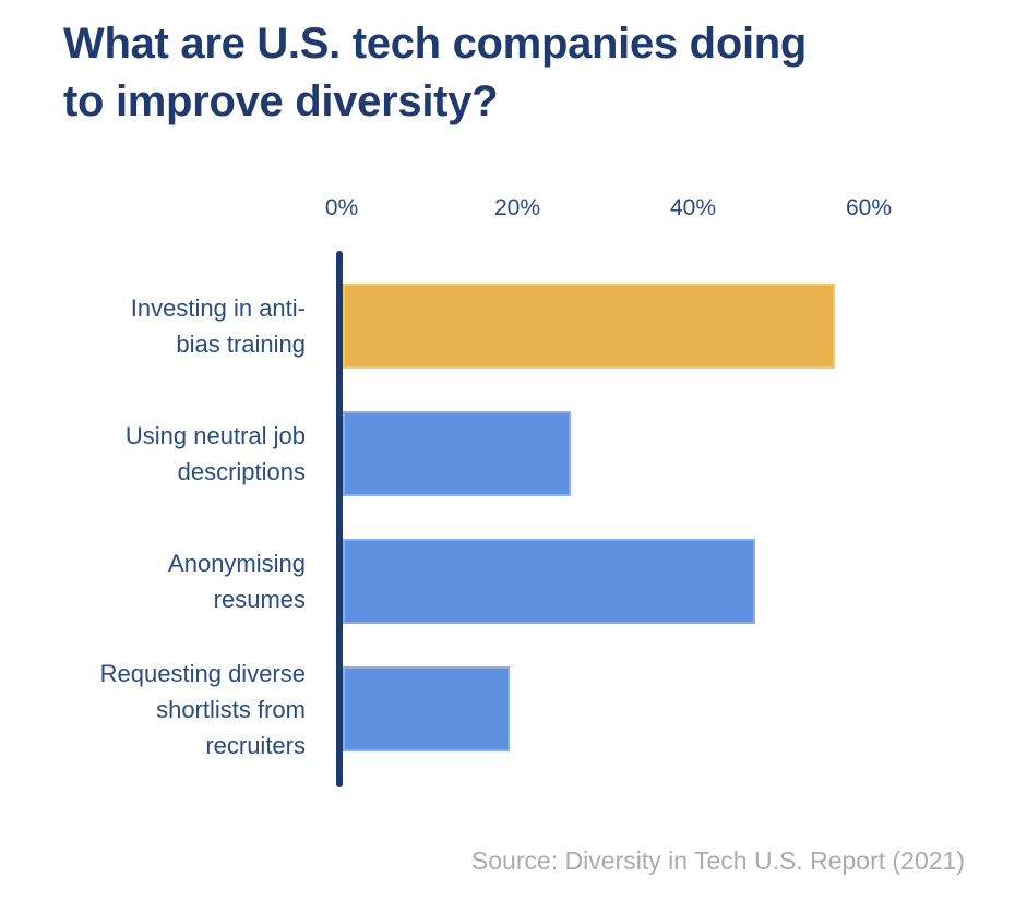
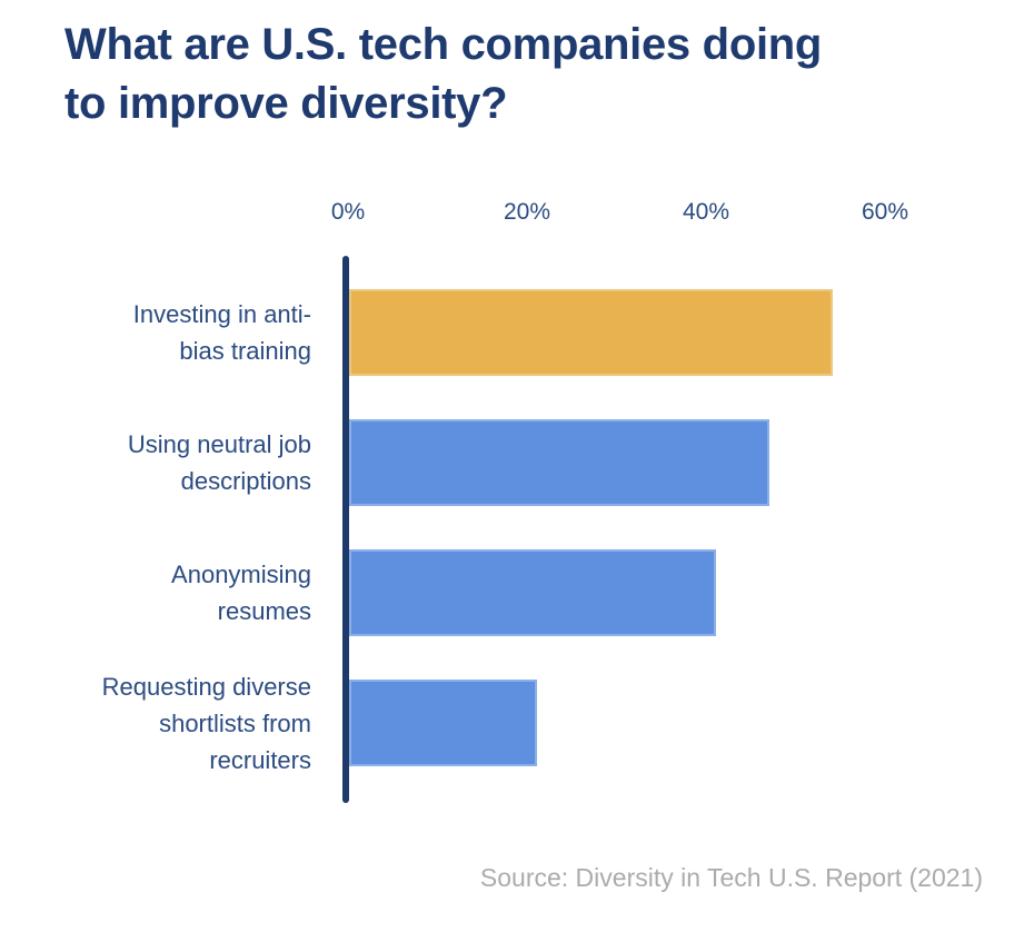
Investing in anti-bias training: 56% -> 54%
Using neutral job descriptions: 26% -> 47%
Anonymising resumes: 47% -> 41%
Requesting diverse shortlists from recruiters: 19% -> 21%
